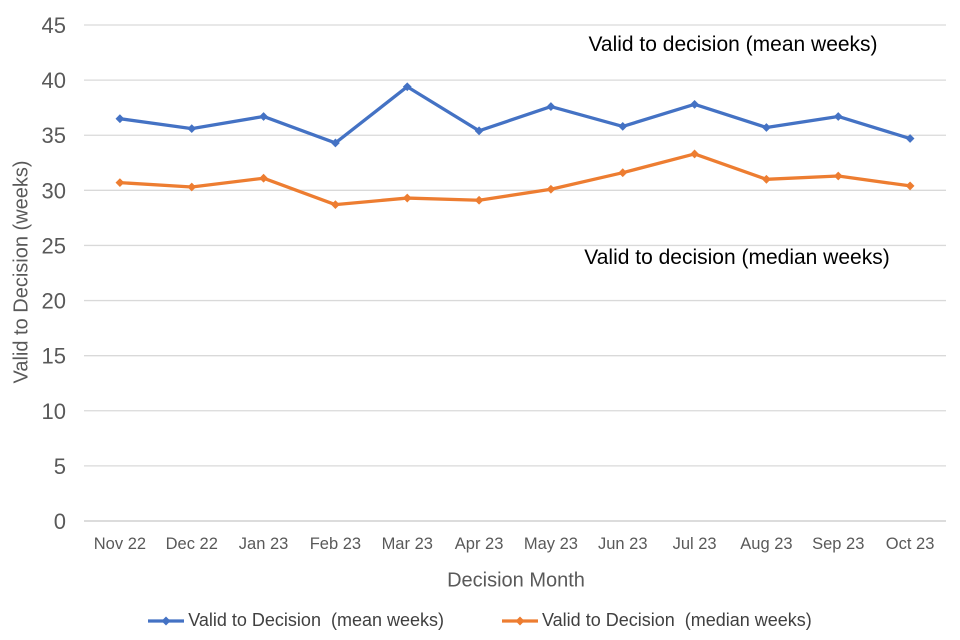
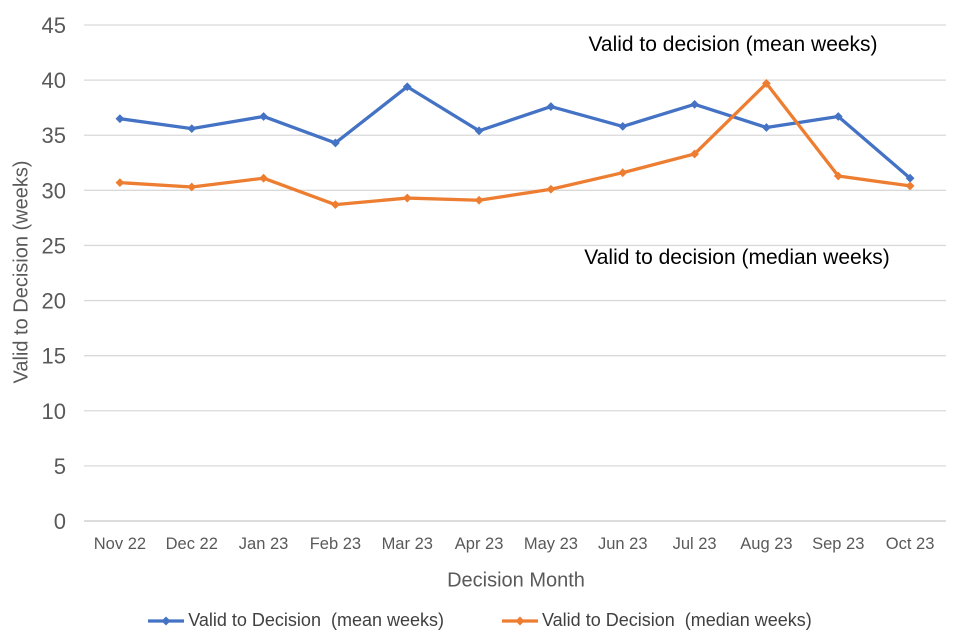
Valid to Decision (median weeks)/Aug 23: 31.0 -> 39.7
Valid to Decision (mean weeks)/Oct 23: 34.7 -> 31.1
